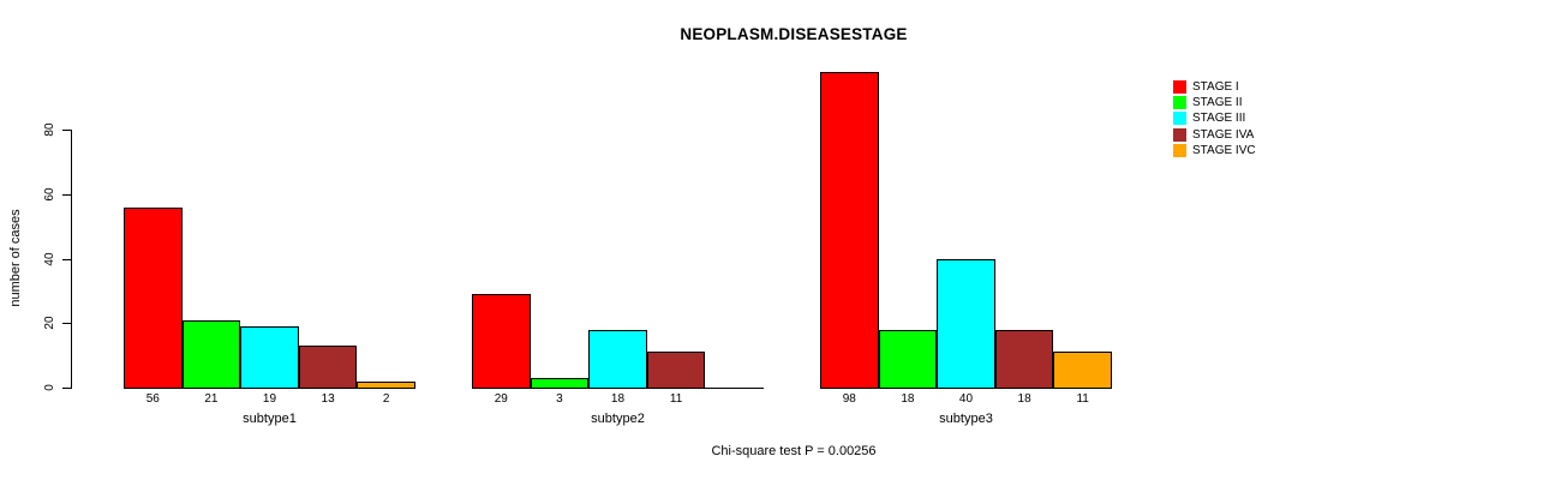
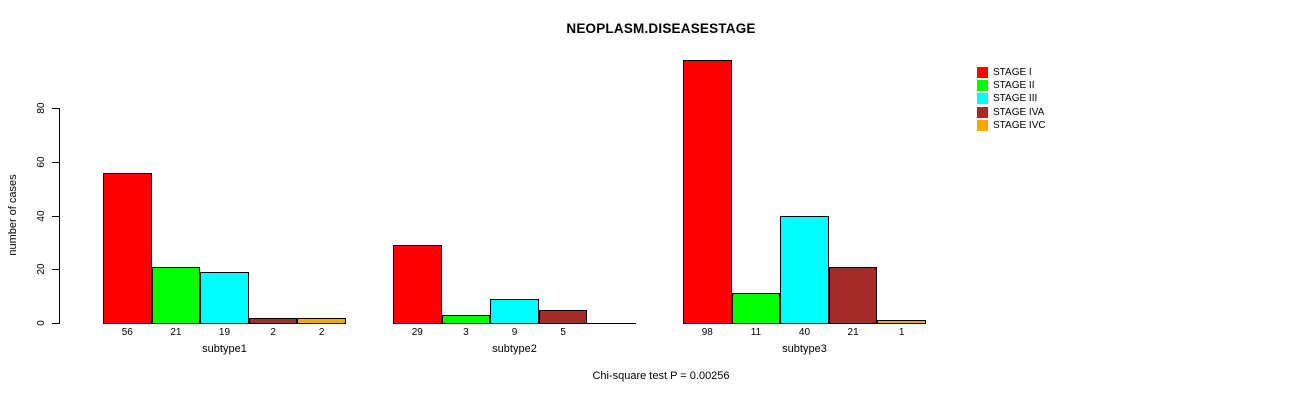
STAGE IVA/subtype1: 13 -> 2
STAGE III/subtype2: 18 -> 9
STAGE IVA/subtype2: 11 -> 5
STAGE II/subtype3: 18 -> 11
STAGE IVA/subtype3: 18 -> 21
STAGE IVC/subtype3: 11 -> 1
